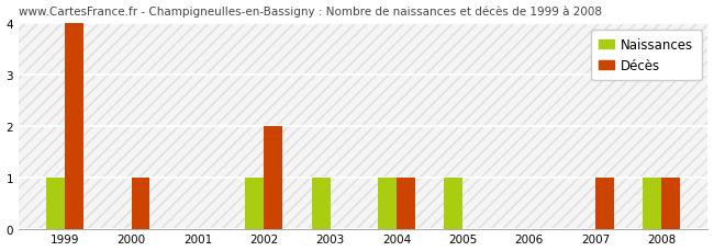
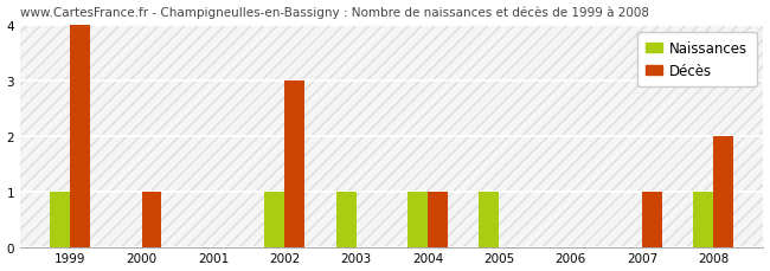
Décès/2002: 2 -> 3
Décès/2008: 1 -> 2
